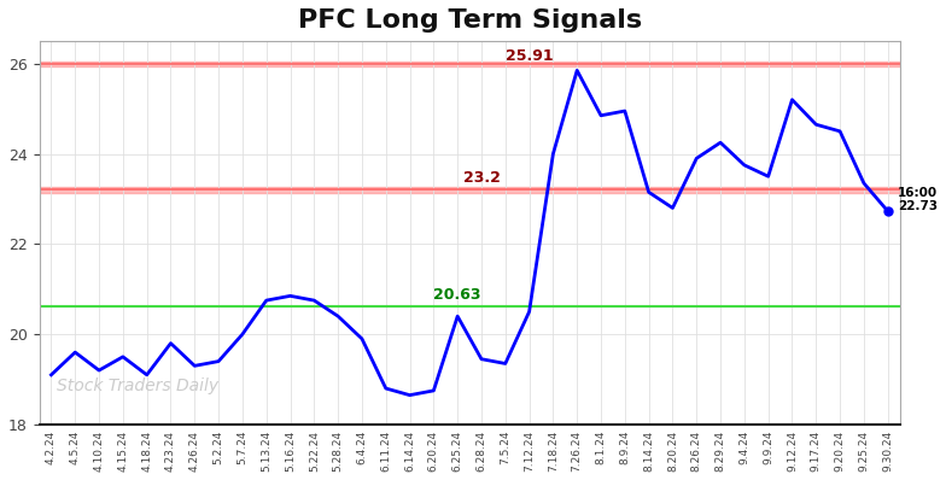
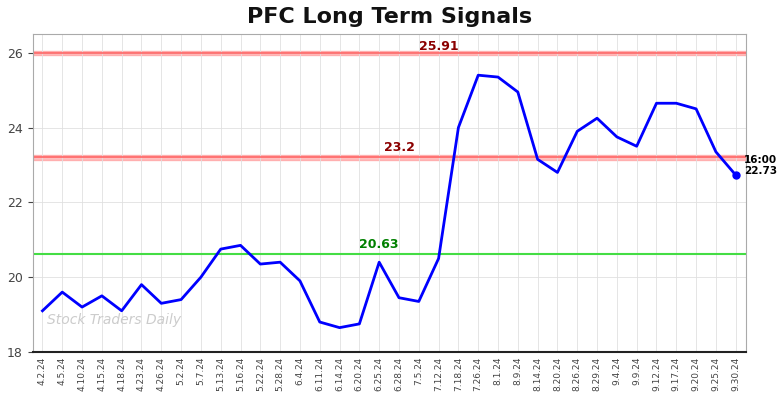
5.22.24: 20.75 -> 20.35
7.26.24: 25.85 -> 25.40
8.1.24: 24.85 -> 25.35
9.12.24: 25.20 -> 24.65
